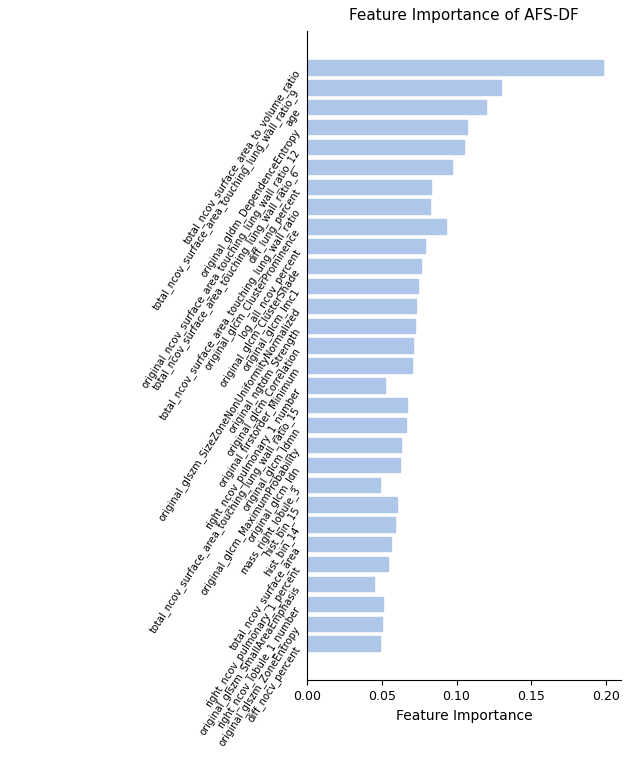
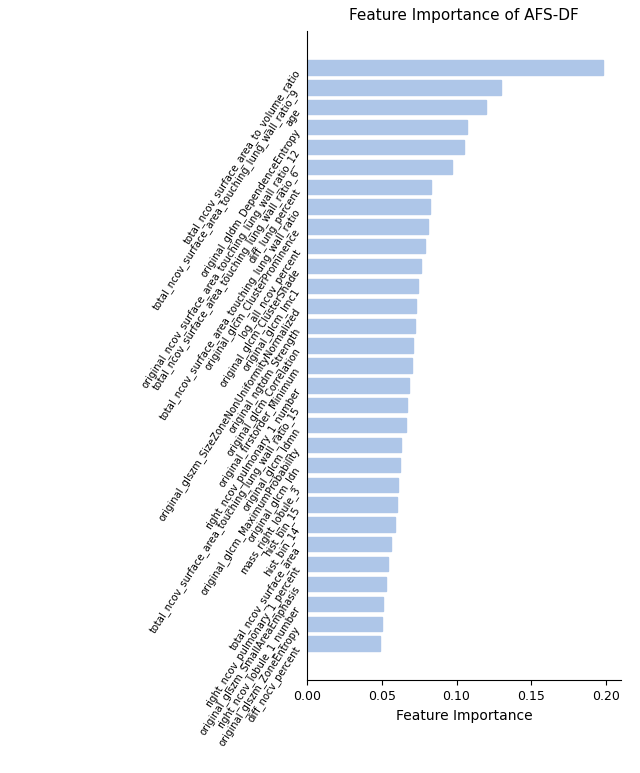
original_glcm_ClusterProminence: 0.093 -> 0.081
right_ncov_pulmonary_1_number: 0.052 -> 0.068
mass_right_lobule_3: 0.049 -> 0.061
original_glszm_SmallAreaEmphasis: 0.045 -> 0.053
